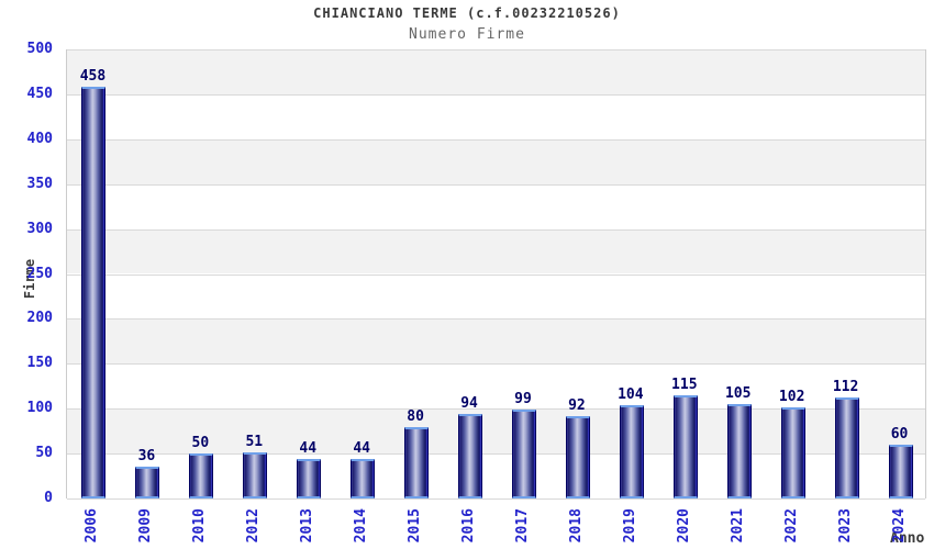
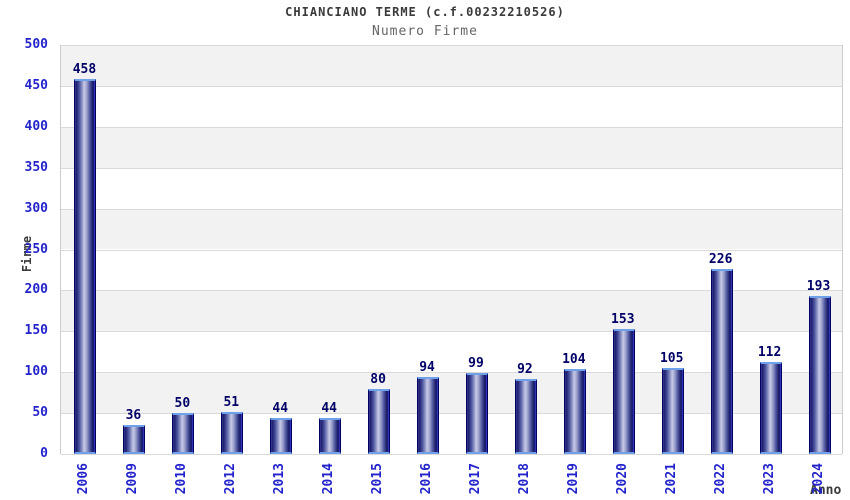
2020: 115 -> 153
2022: 102 -> 226
2024: 60 -> 193
